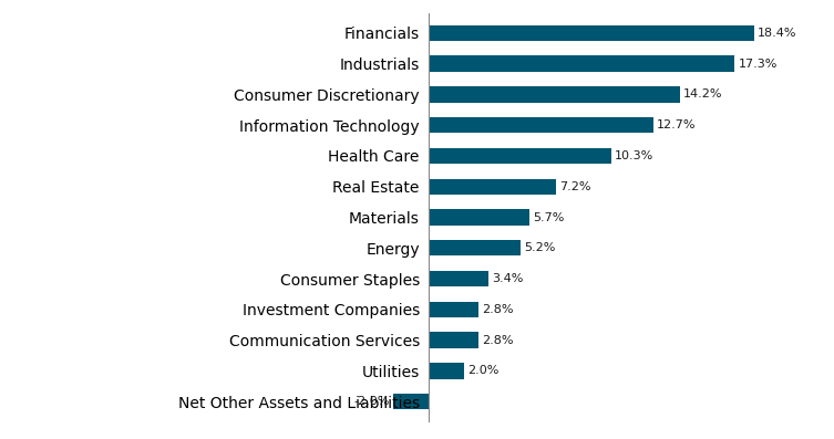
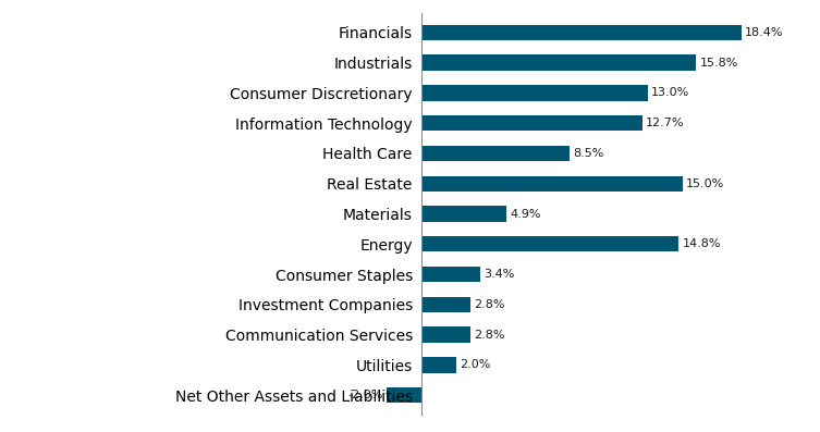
Industrials: 17.3% -> 15.8%
Consumer Discretionary: 14.2% -> 13.0%
Health Care: 10.3% -> 8.5%
Real Estate: 7.2% -> 15.0%
Materials: 5.7% -> 4.9%
Energy: 5.2% -> 14.8%
